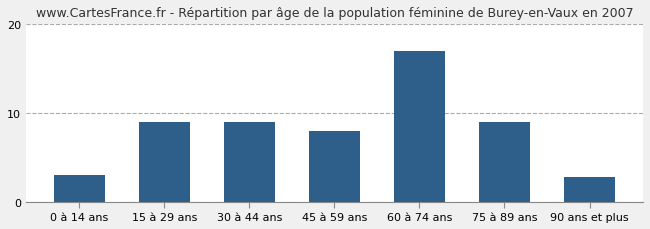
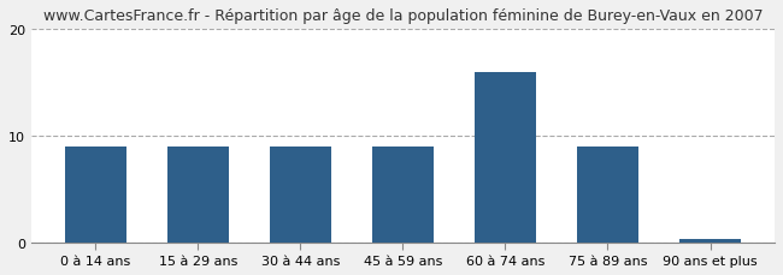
0 à 14 ans: 3.0 -> 9.0
45 à 59 ans: 8.0 -> 9.0
60 à 74 ans: 17.0 -> 16.0
90 ans et plus: 2.8 -> 0.3
